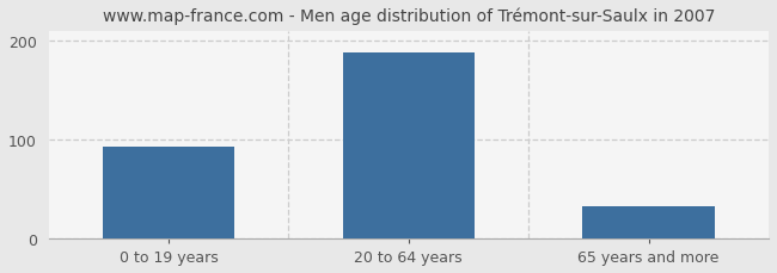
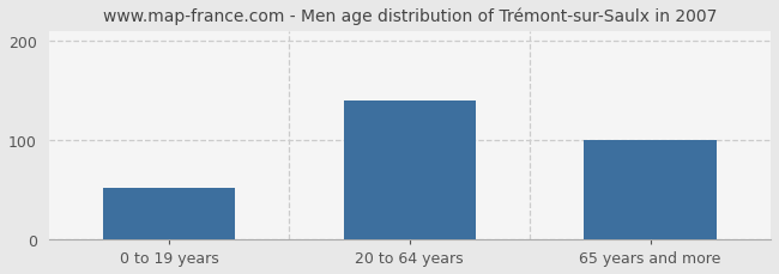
0 to 19 years: 93 -> 52
20 to 64 years: 188 -> 140
65 years and more: 32 -> 100
